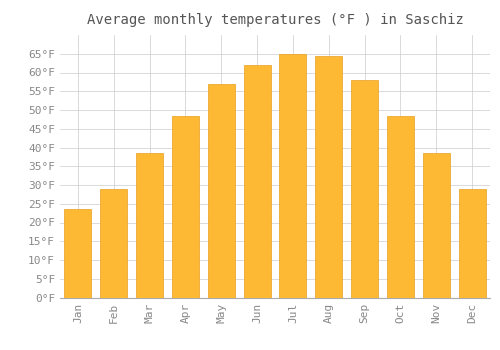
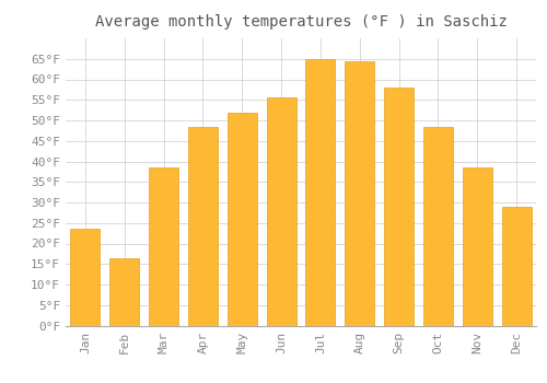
Feb: 29.0°F -> 16.5°F
May: 57.0°F -> 52.0°F
Jun: 62.0°F -> 55.5°F
